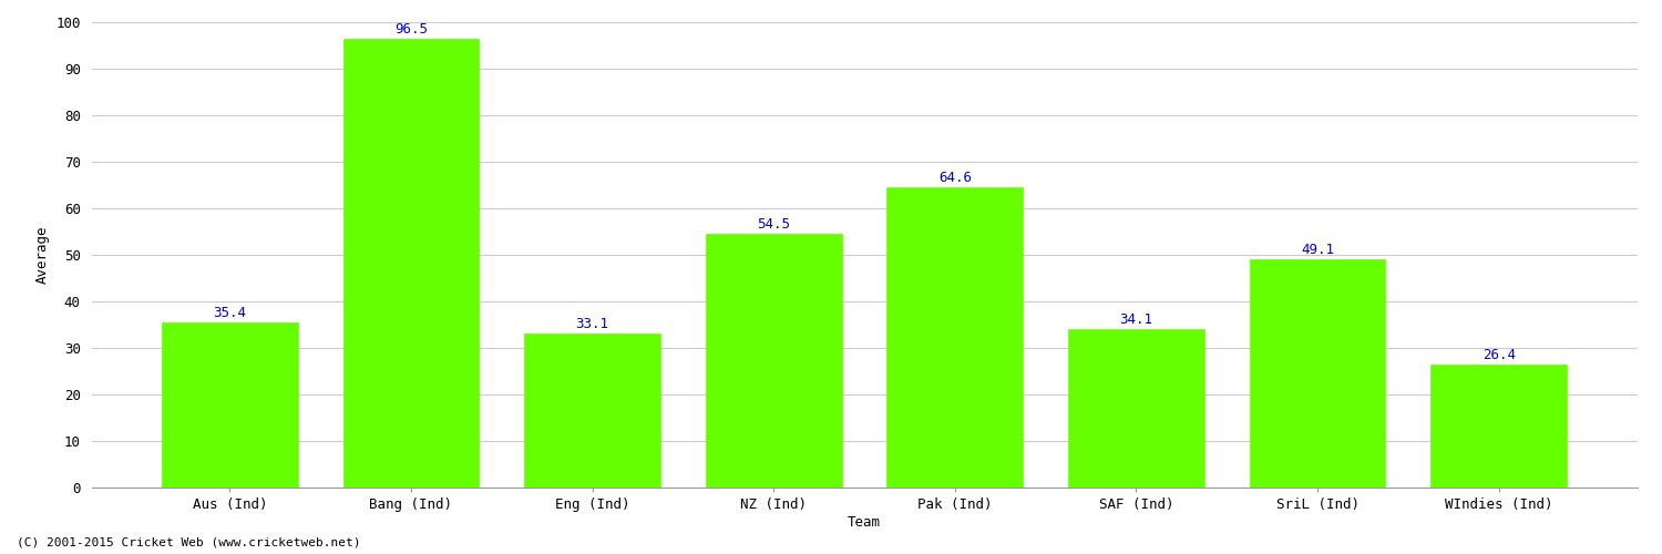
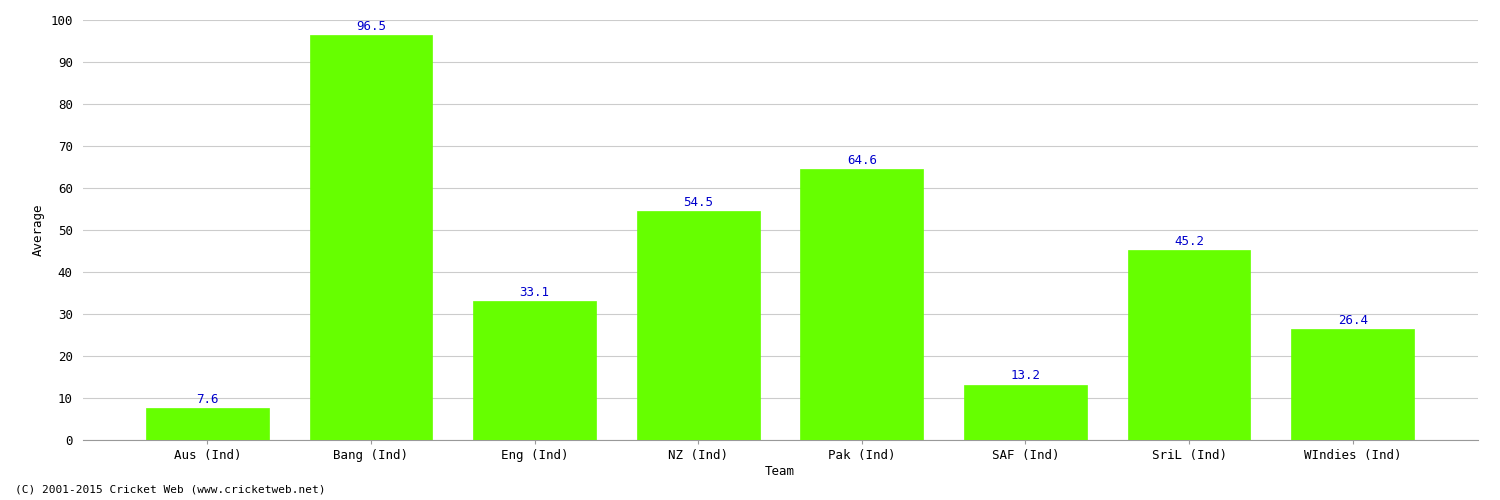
Aus (Ind): 35.4 -> 7.6
SAF (Ind): 34.1 -> 13.2
SriL (Ind): 49.1 -> 45.2
